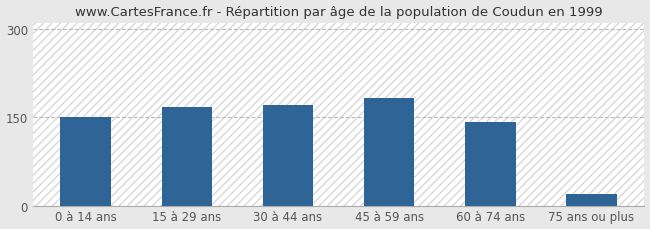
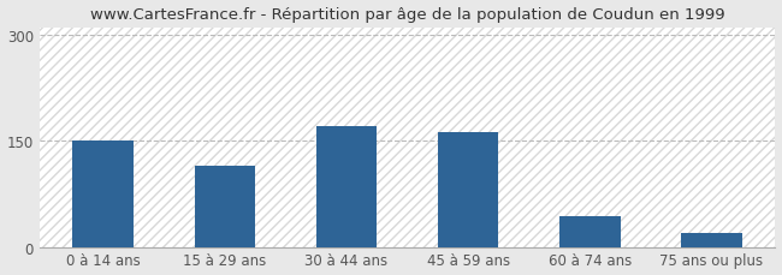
15 à 29 ans: 167 -> 114
45 à 59 ans: 182 -> 162
60 à 74 ans: 141 -> 44
